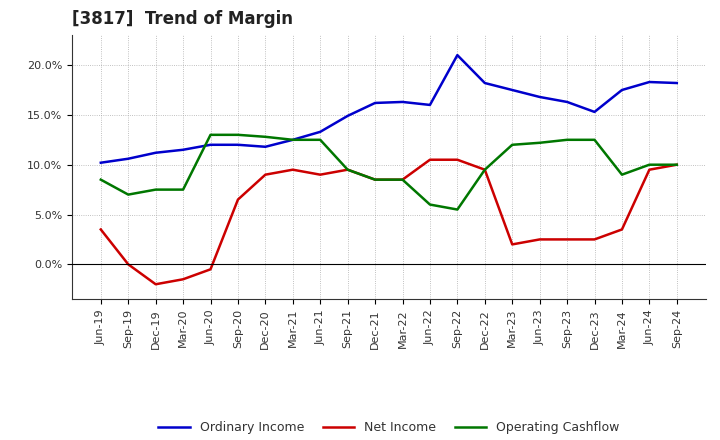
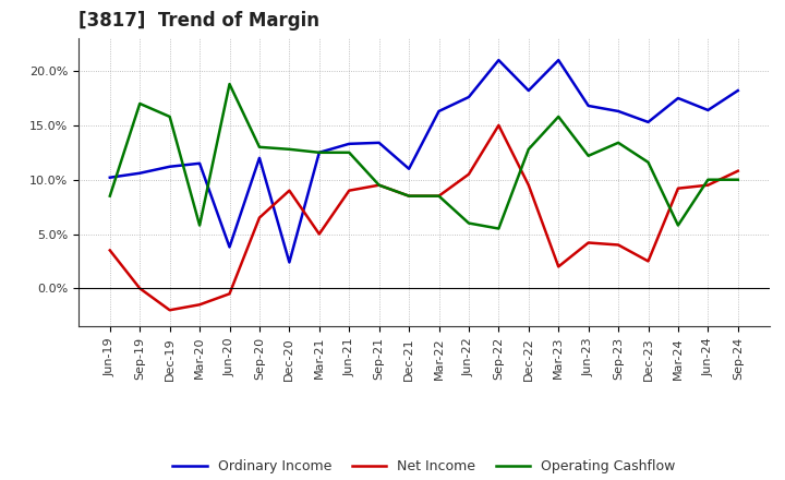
Operating Cashflow/Sep-19: 7.0% -> 17.0%
Operating Cashflow/Dec-19: 7.5% -> 15.8%
Operating Cashflow/Mar-20: 7.5% -> 5.8%
Ordinary Income/Jun-20: 12.0% -> 3.8%
Operating Cashflow/Jun-20: 13.0% -> 18.8%
Ordinary Income/Dec-20: 11.8% -> 2.4%
Net Income/Mar-21: 9.5% -> 5.0%
Ordinary Income/Sep-21: 14.9% -> 13.4%
Ordinary Income/Dec-21: 16.2% -> 11.0%
Ordinary Income/Jun-22: 16.0% -> 17.6%
Net Income/Sep-22: 10.5% -> 15.0%
Operating Cashflow/Dec-22: 9.5% -> 12.8%
Ordinary Income/Mar-23: 17.5% -> 21.0%
Operating Cashflow/Mar-23: 12.0% -> 15.8%
Net Income/Jun-23: 2.5% -> 4.2%
Net Income/Sep-23: 2.5% -> 4.0%
Operating Cashflow/Sep-23: 12.5% -> 13.4%
Operating Cashflow/Dec-23: 12.5% -> 11.6%
Net Income/Mar-24: 3.5% -> 9.2%
Operating Cashflow/Mar-24: 9.0% -> 5.8%
Ordinary Income/Jun-24: 18.3% -> 16.4%
Net Income/Sep-24: 10.0% -> 10.8%
